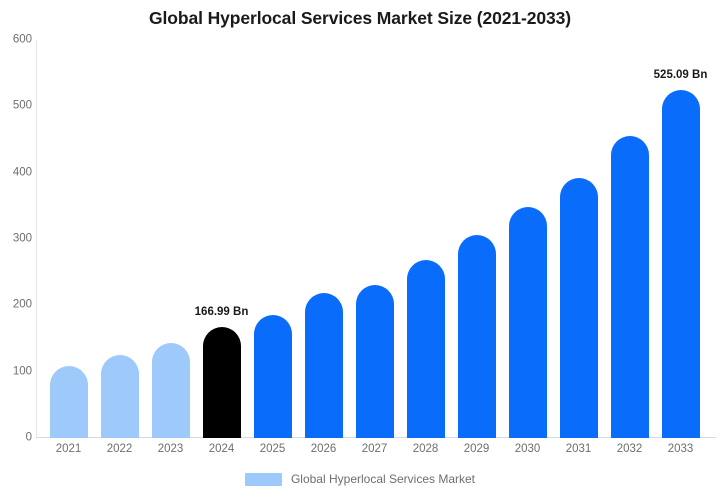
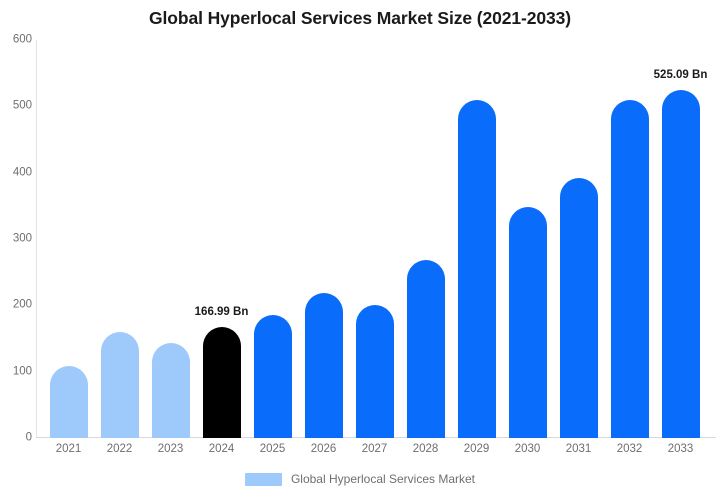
2022: 120 -> 160
2027: 230 -> 200
2029: 310 -> 510
2032: 460 -> 510
